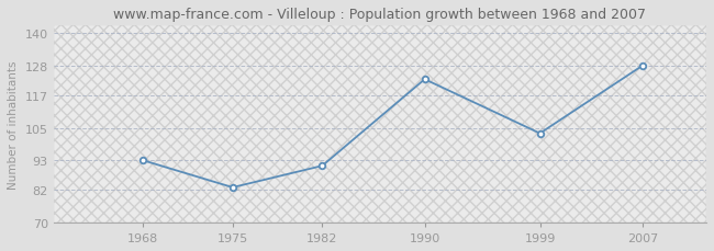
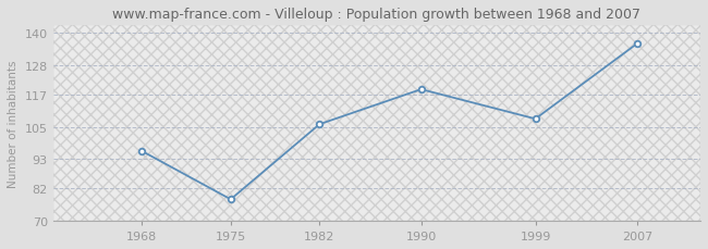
1968: 93 -> 96
1975: 83 -> 78
1982: 91 -> 106
1990: 123 -> 119
1999: 103 -> 108
2007: 128 -> 136
